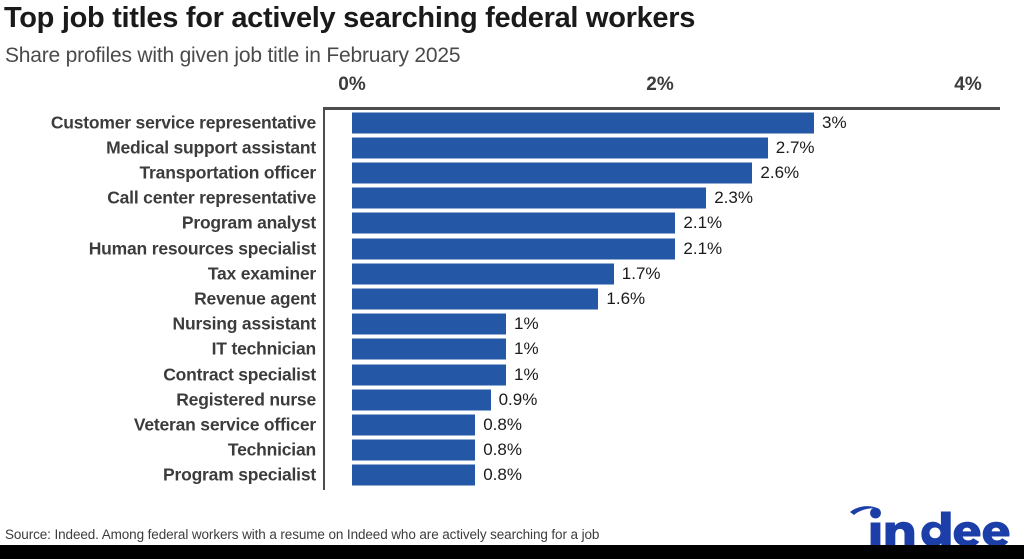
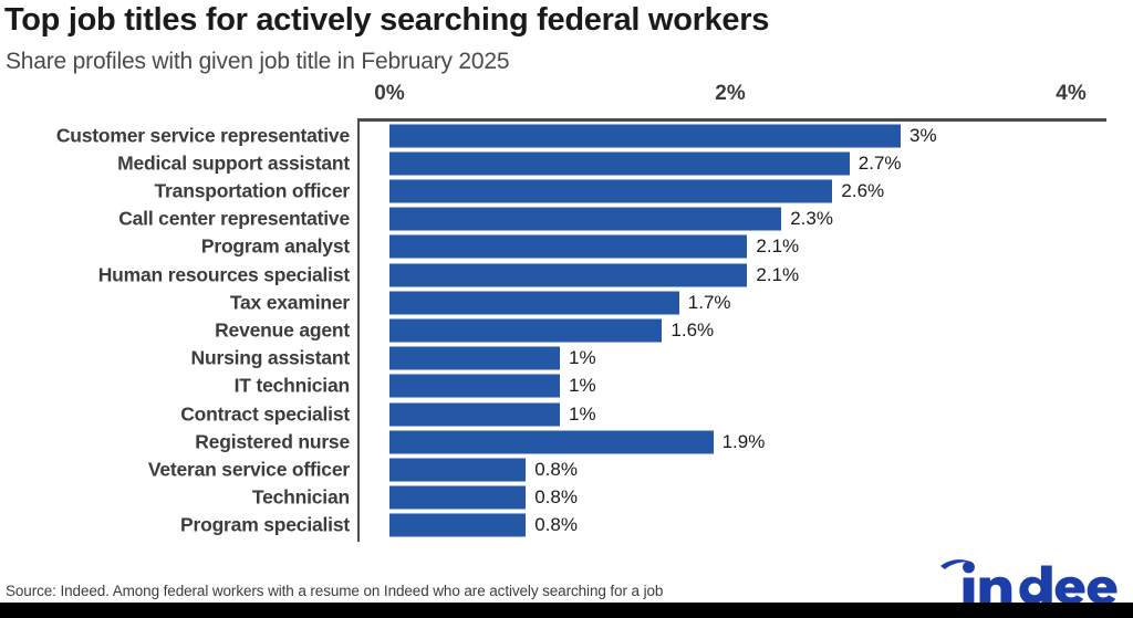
Registered nurse: 0.9% -> 1.9%
